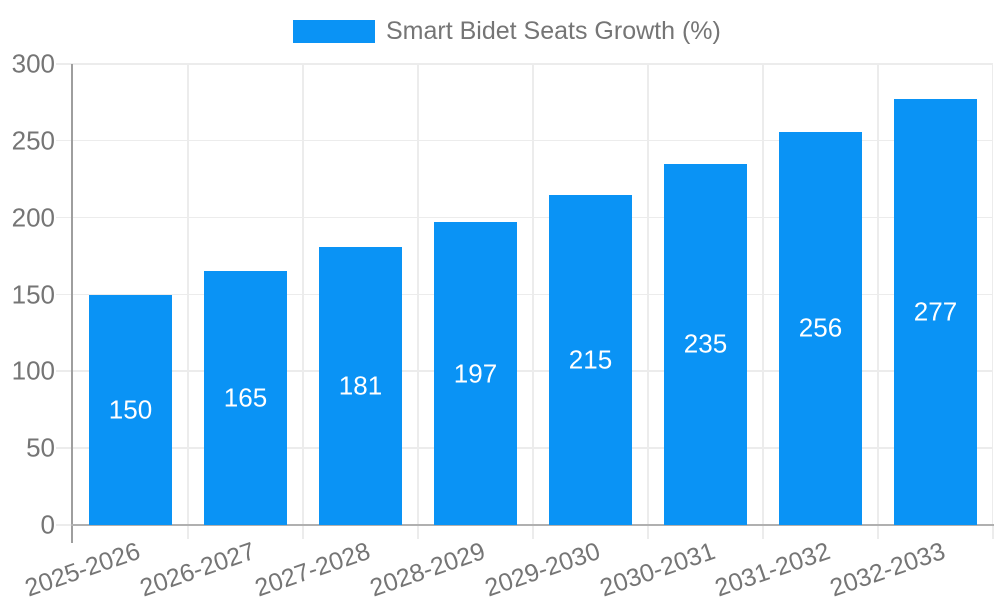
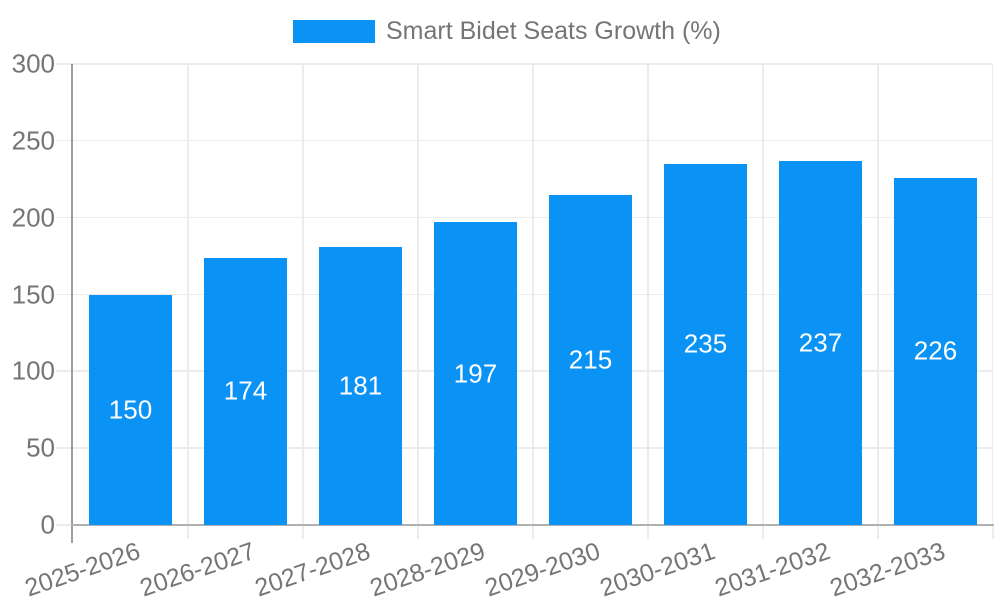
2026-2027: 165 -> 174
2031-2032: 256 -> 237
2032-2033: 277 -> 226
